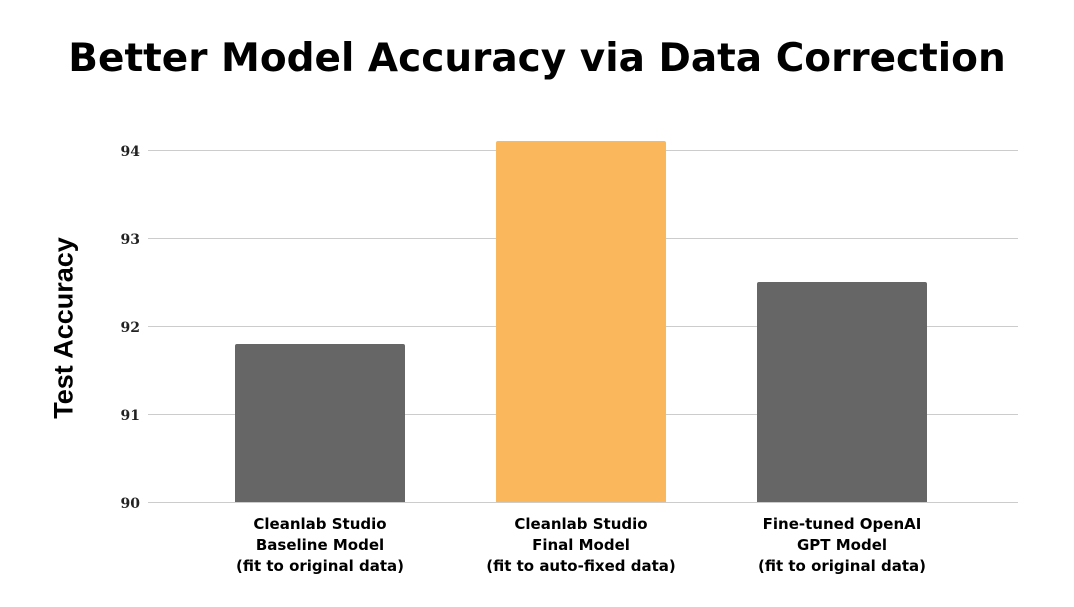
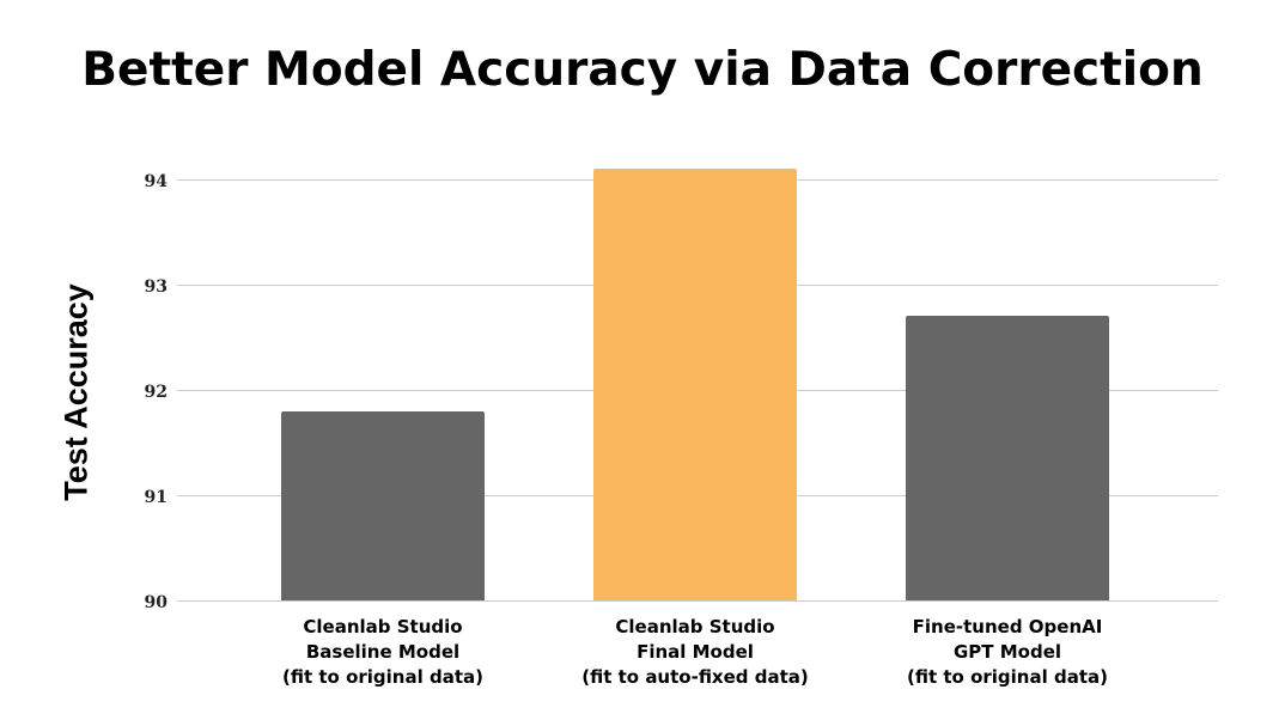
Fine-tuned OpenAI GPT Model (fit to original data): 92.5 -> 92.7
